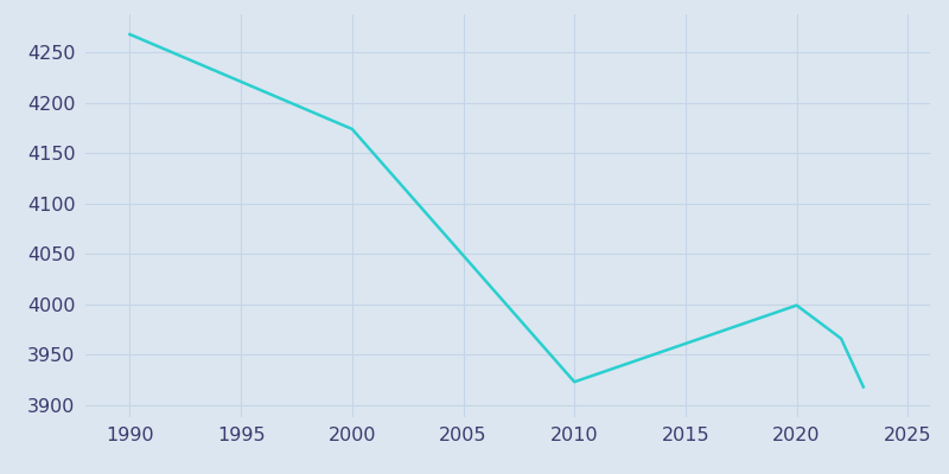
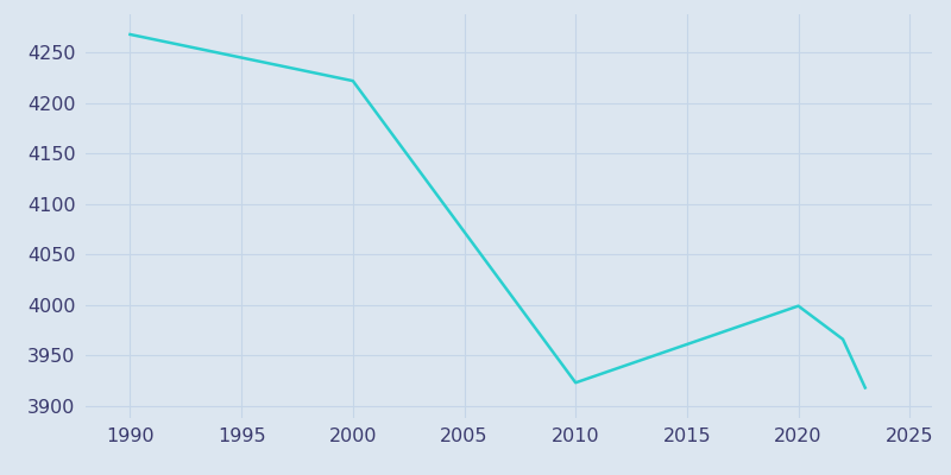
2000: 4174 -> 4222
